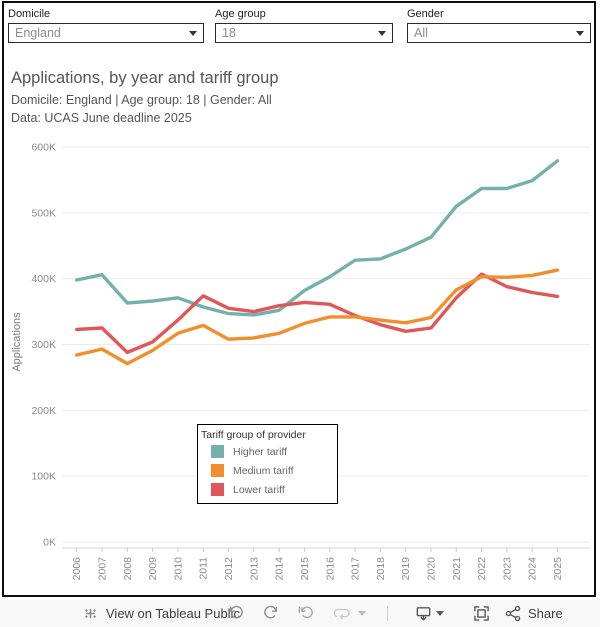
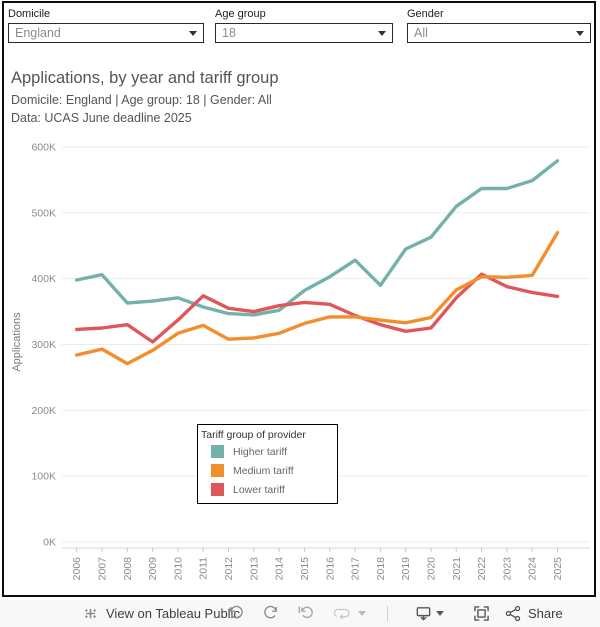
Lower tariff/2008: 290K -> 330K
Higher tariff/2018: 430K -> 390K
Medium tariff/2025: 410K -> 470K
